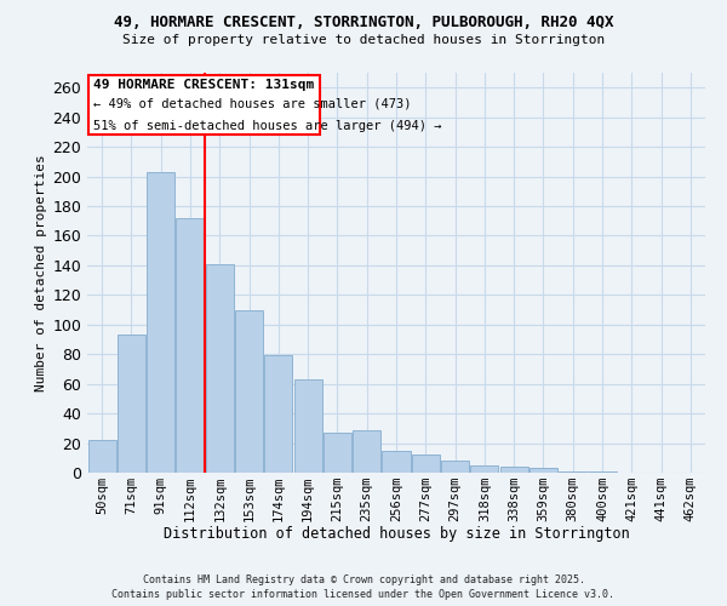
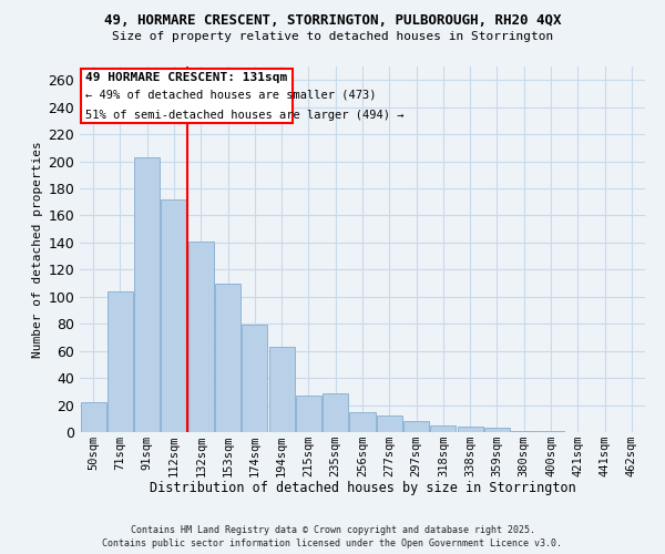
71sqm: 93 -> 104
